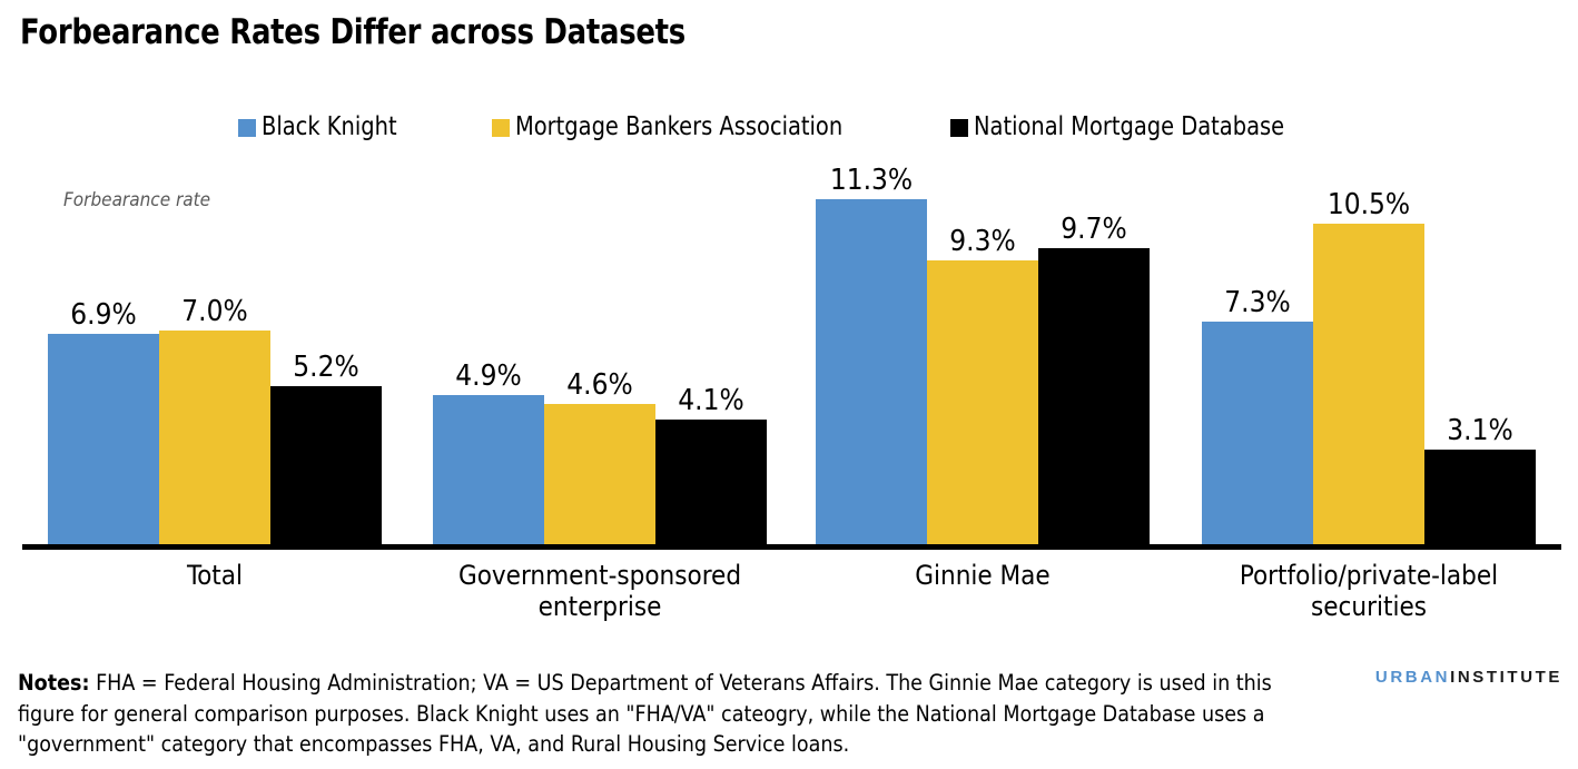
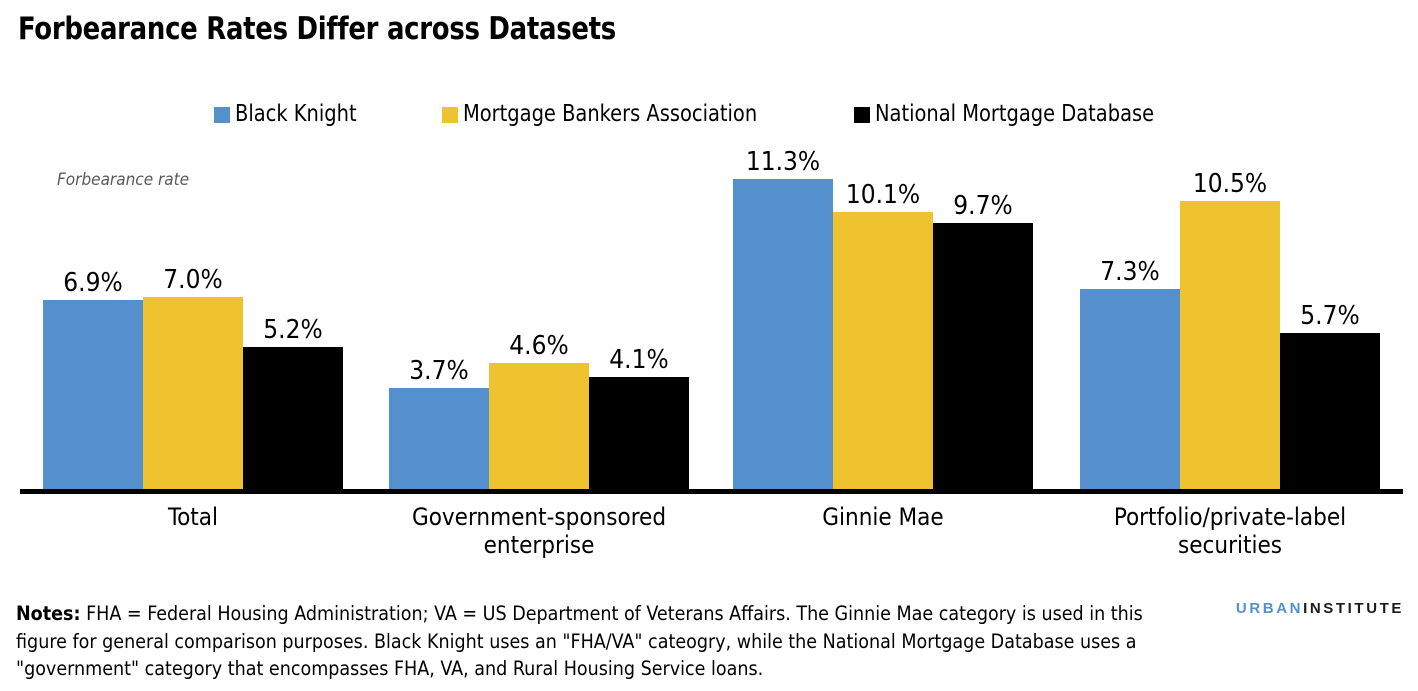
Black Knight/Government-sponsored enterprise: 4.9% -> 3.7%
Mortgage Bankers Association/Ginnie Mae: 9.3% -> 10.1%
National Mortgage Database/Portfolio/private-label securities: 3.1% -> 5.7%
